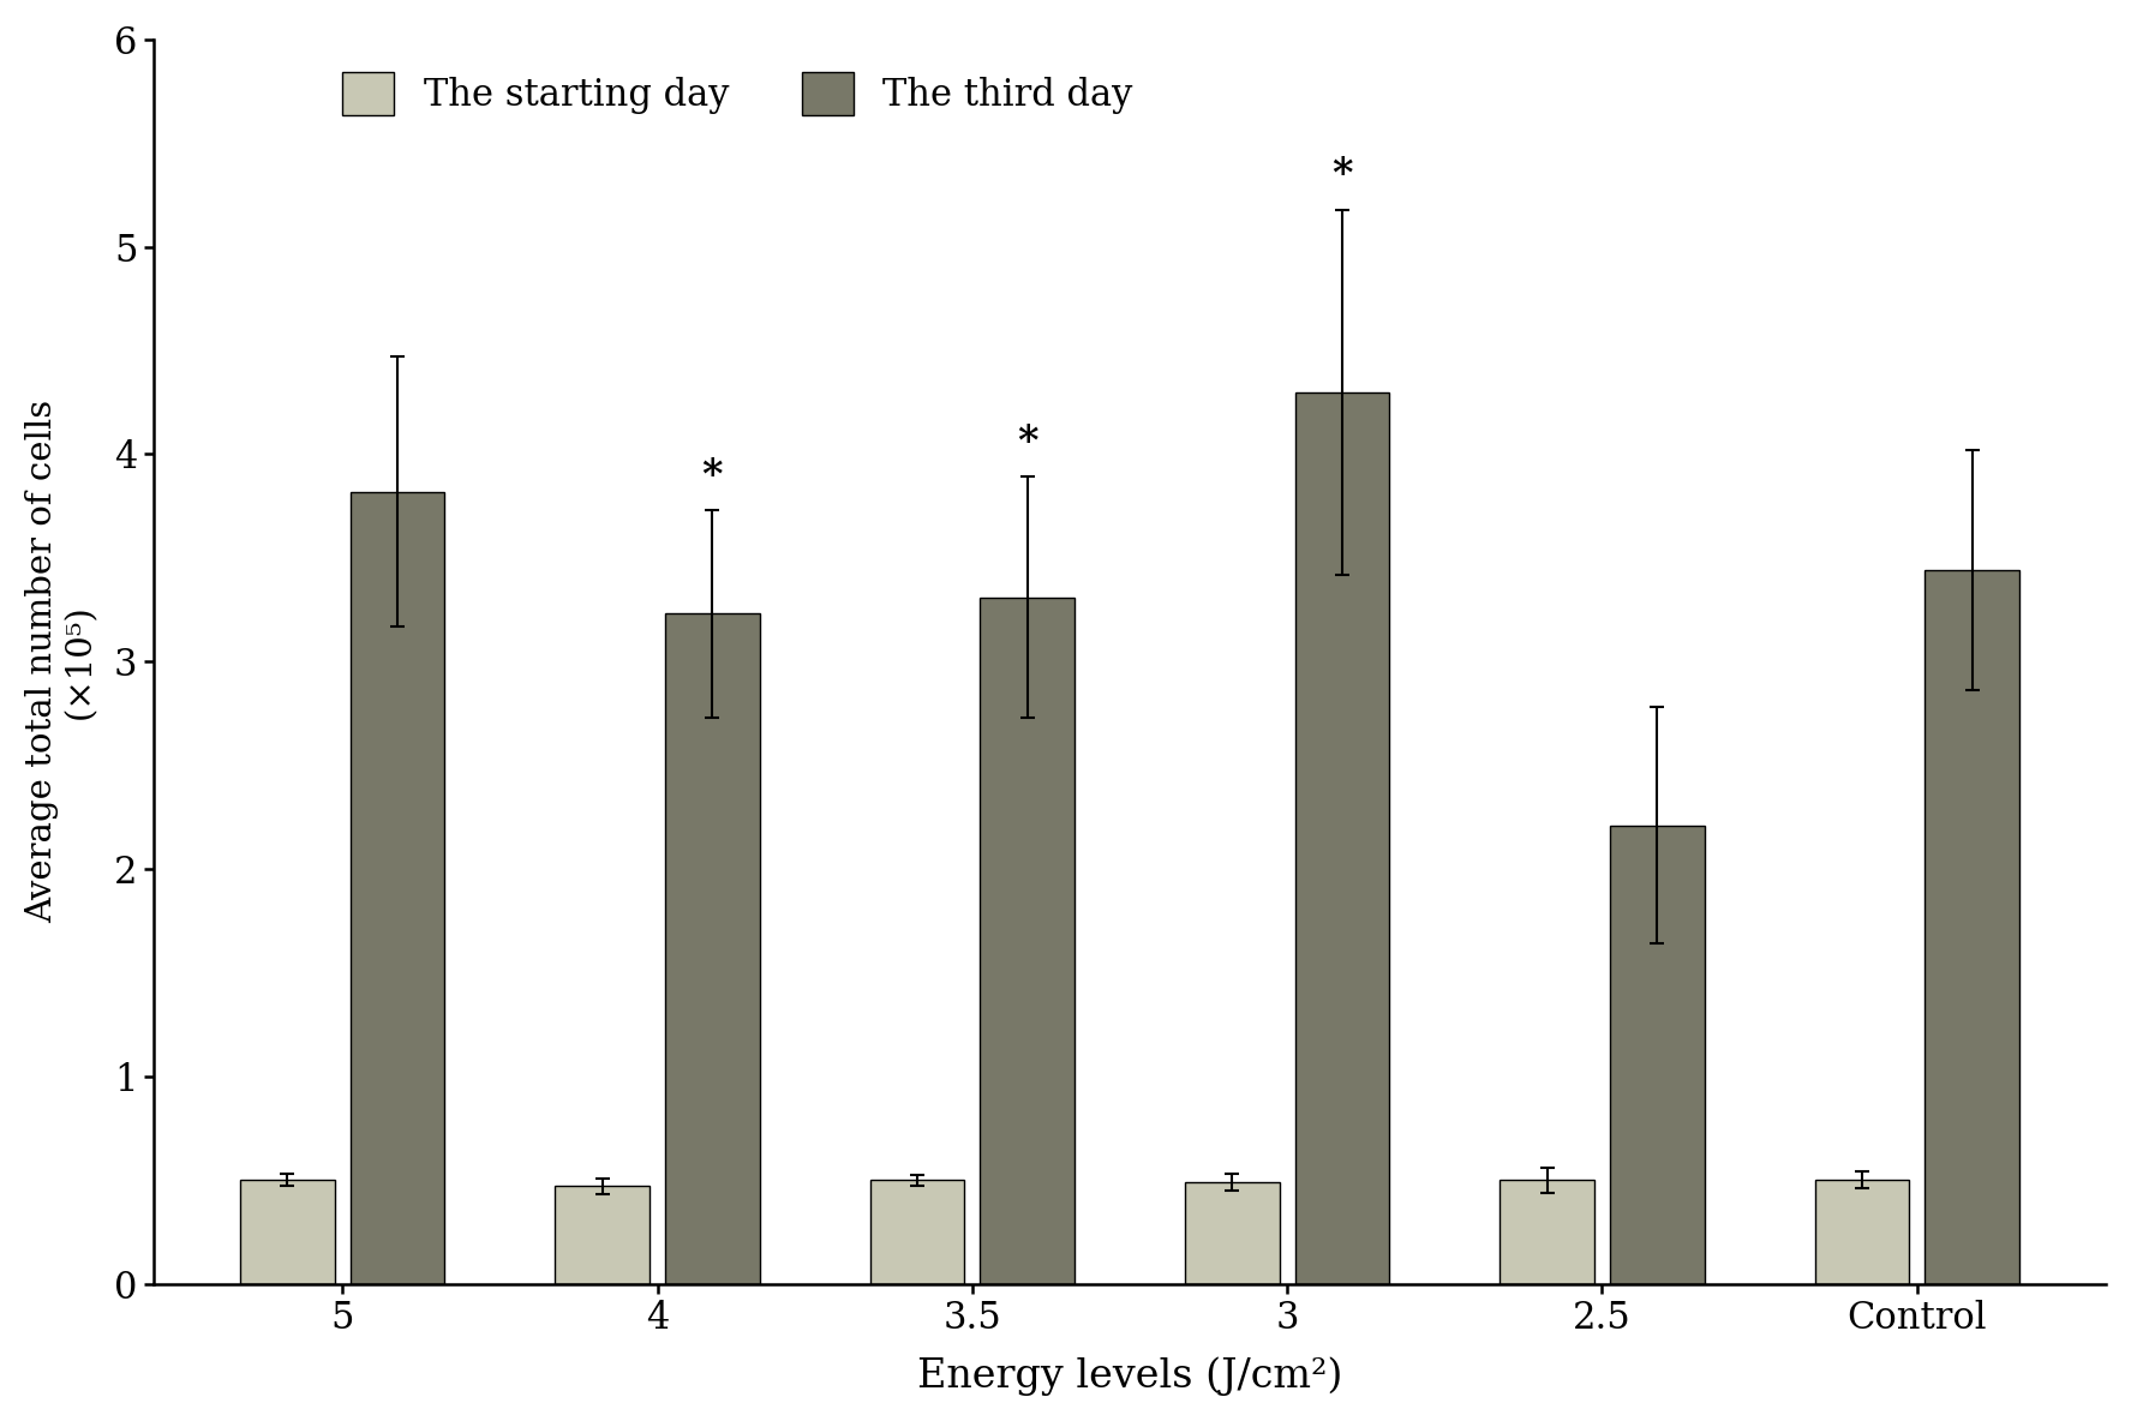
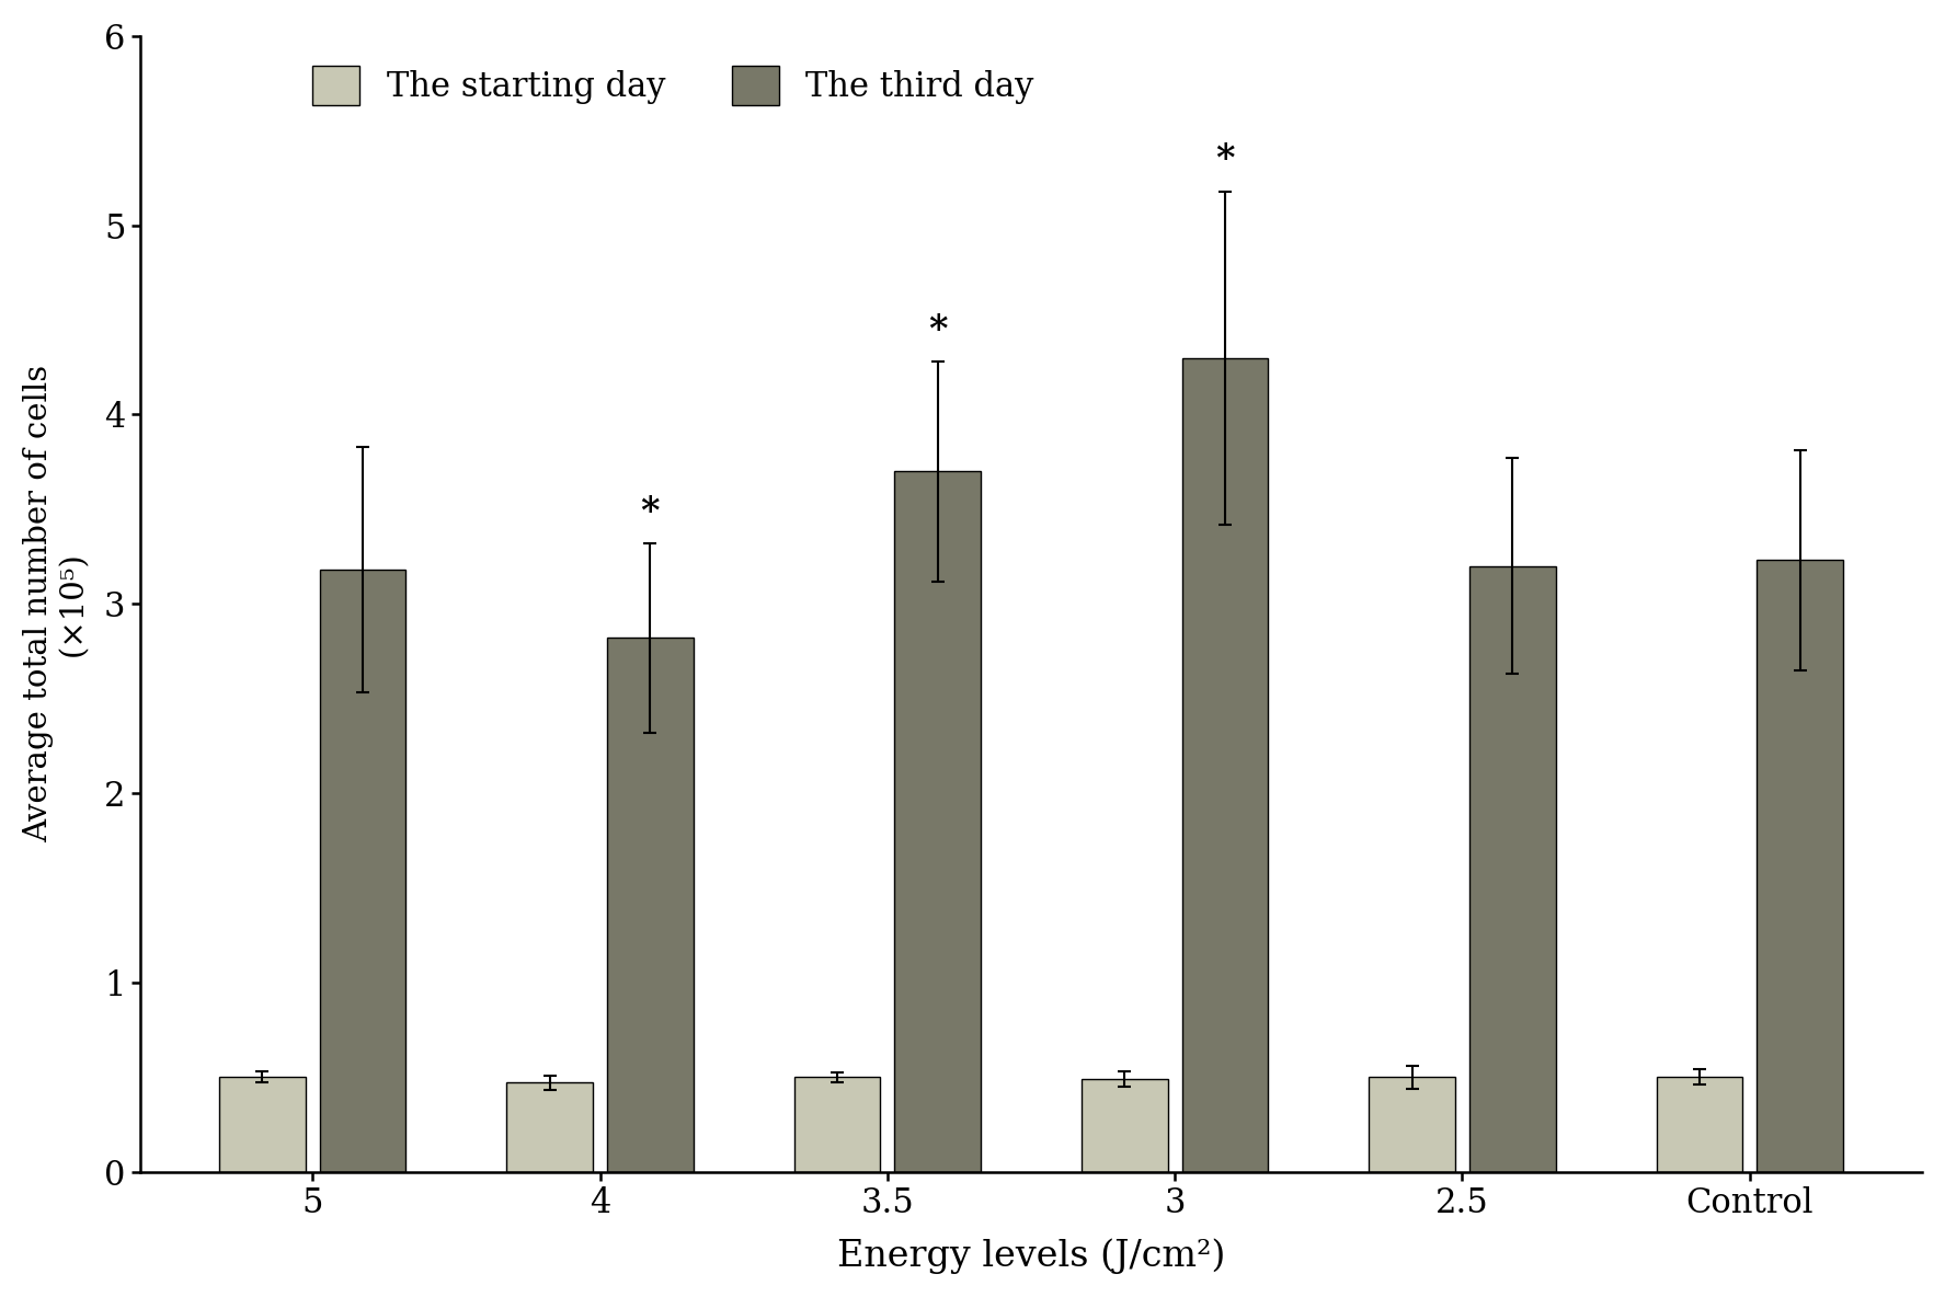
The third day/5: 3.82 -> 3.18
The third day/4: 3.23 -> 2.82
The third day/3.5: 3.31 -> 3.70
The third day/2.5: 2.21 -> 3.20
The third day/Control: 3.44 -> 3.23
